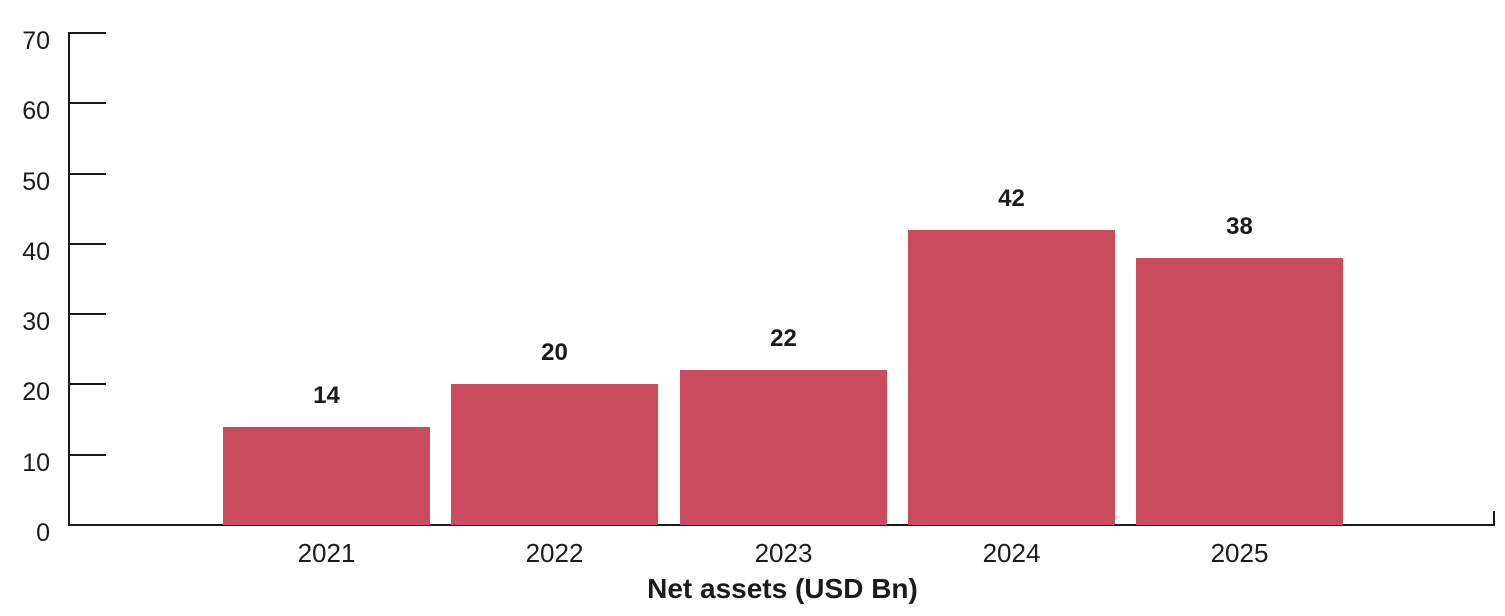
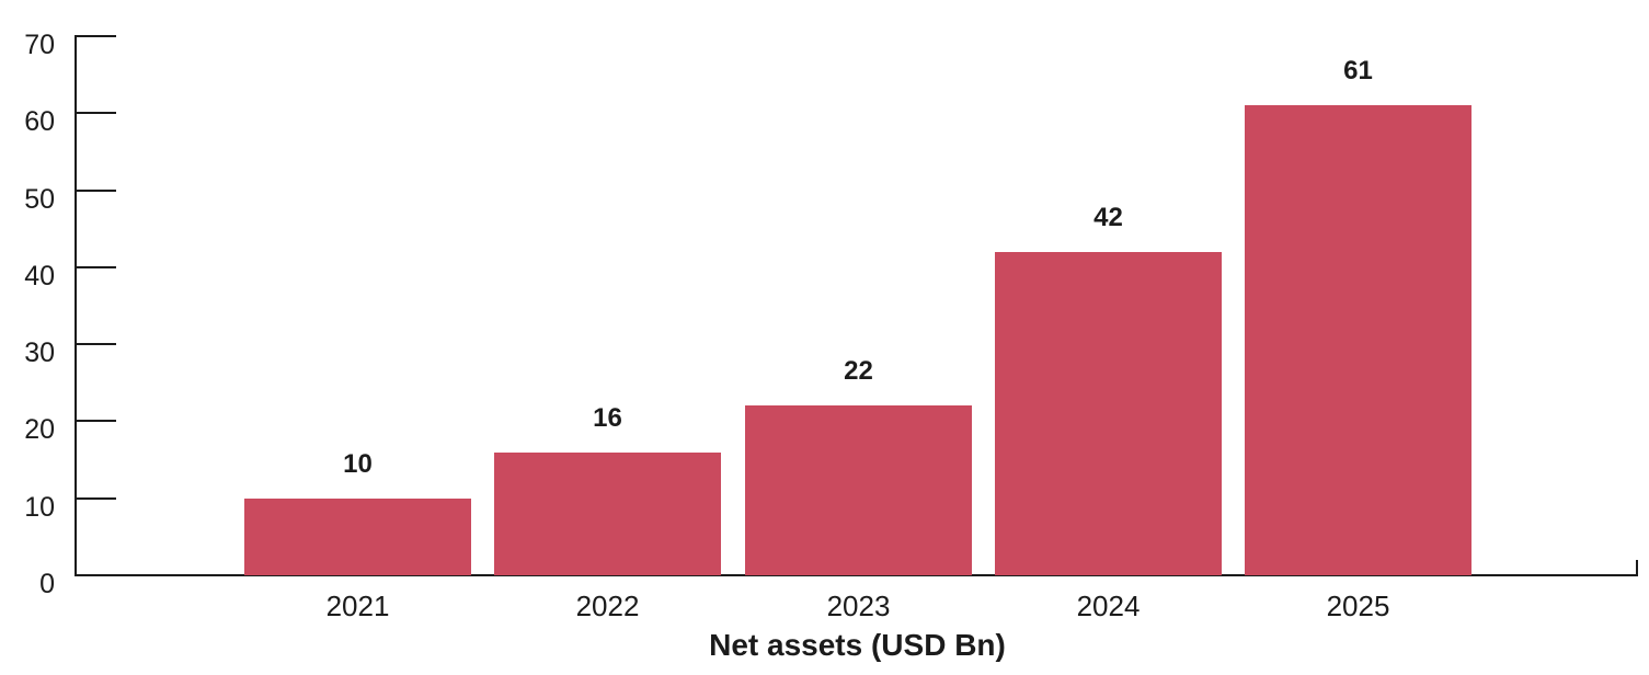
2021: 14 -> 10
2022: 20 -> 16
2025: 38 -> 61
